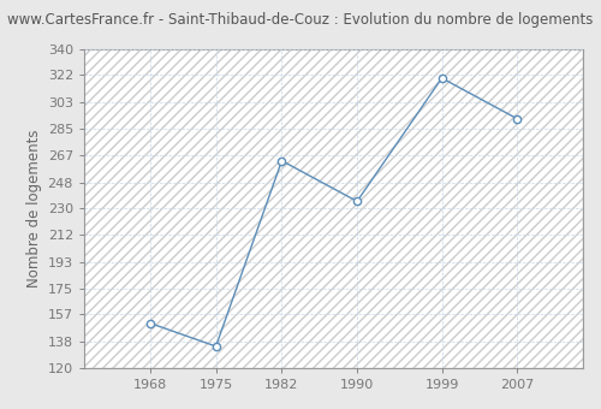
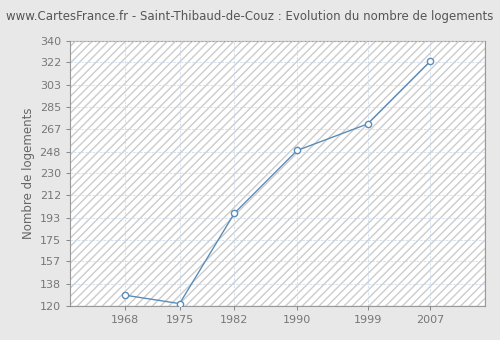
1968: 151 -> 129
1975: 135 -> 122
1982: 263 -> 197
1990: 235 -> 249
1999: 320 -> 271
2007: 292 -> 323
